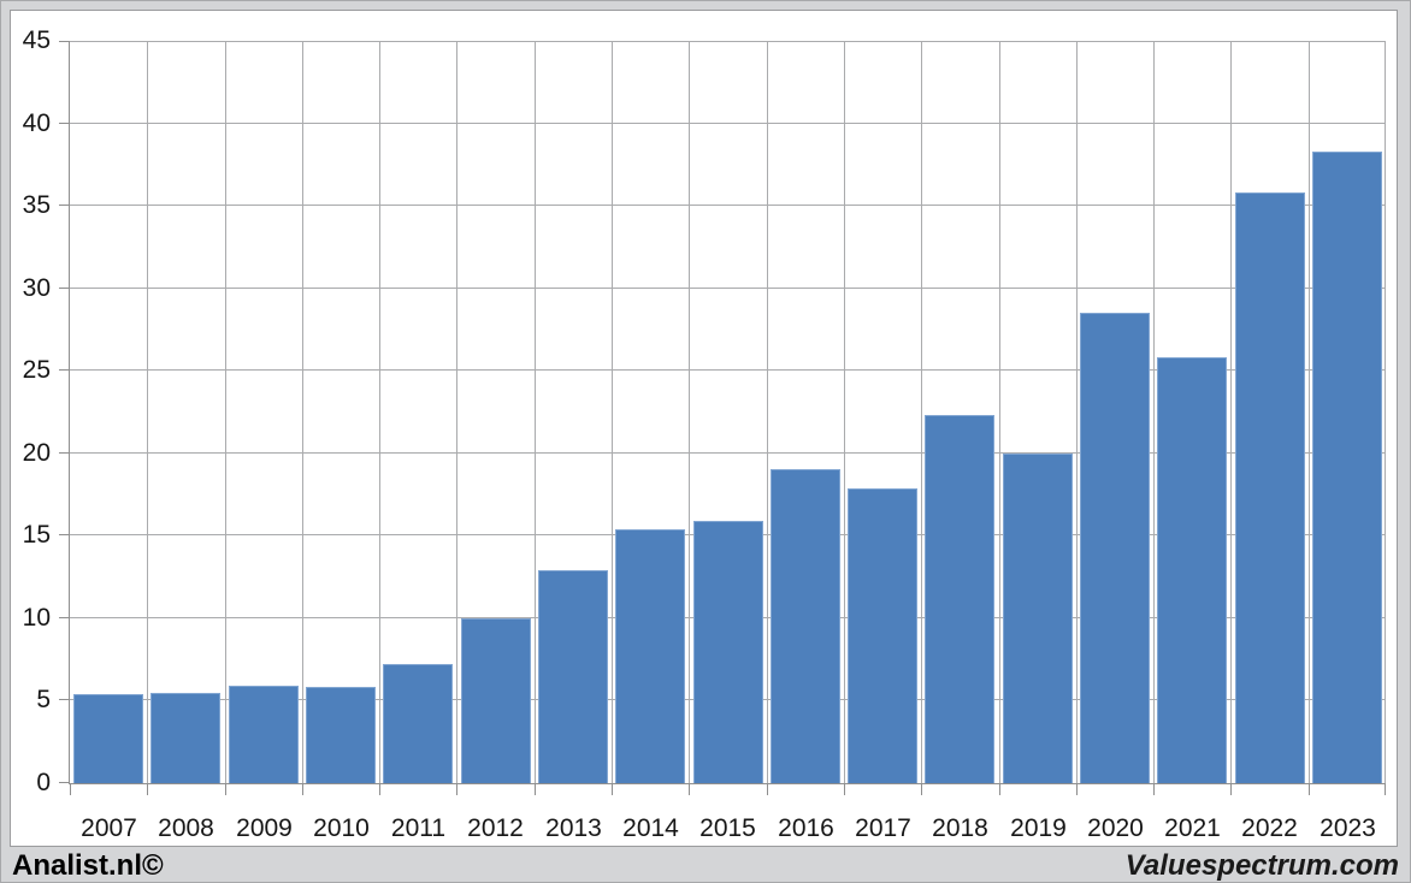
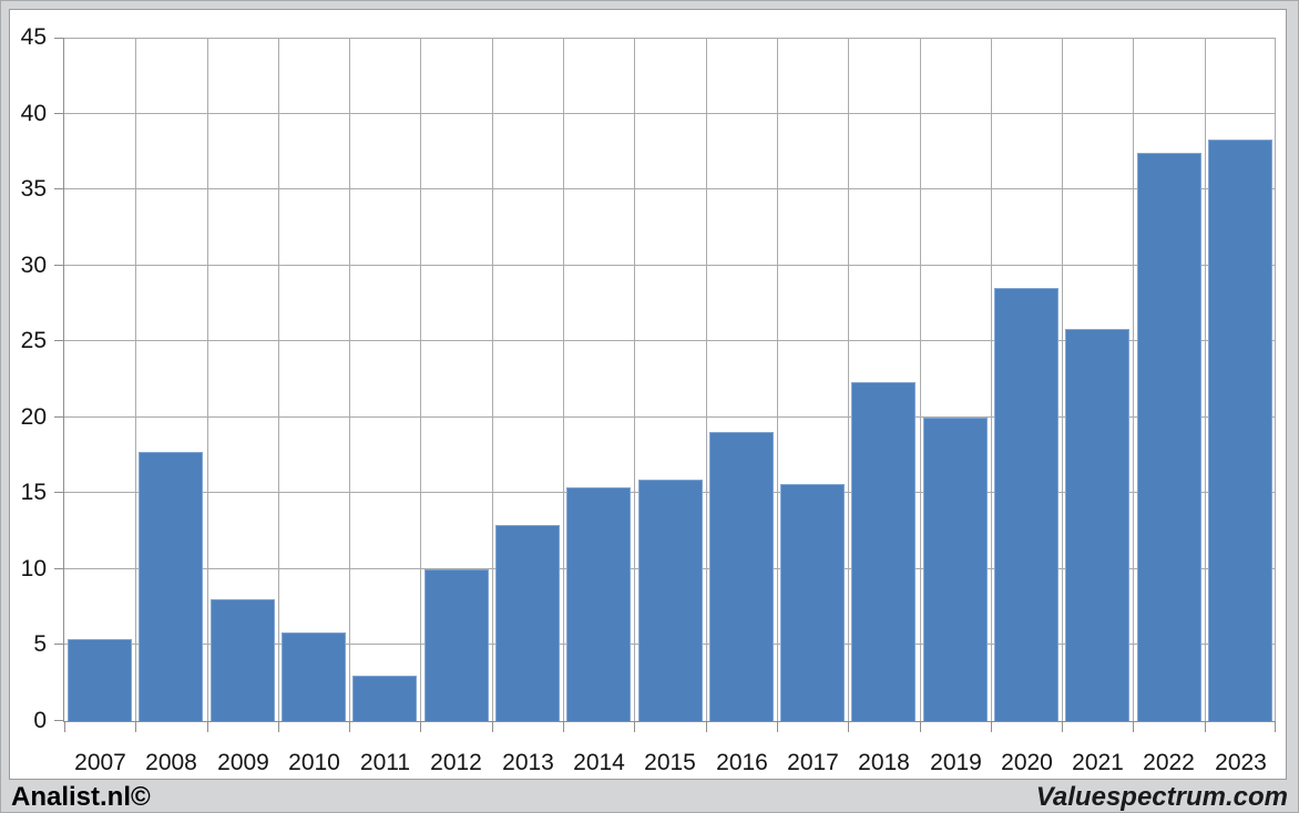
2008: 5.5 -> 17.7
2009: 5.9 -> 8.0
2011: 7.2 -> 3.0
2017: 17.9 -> 15.6
2022: 35.8 -> 37.4
